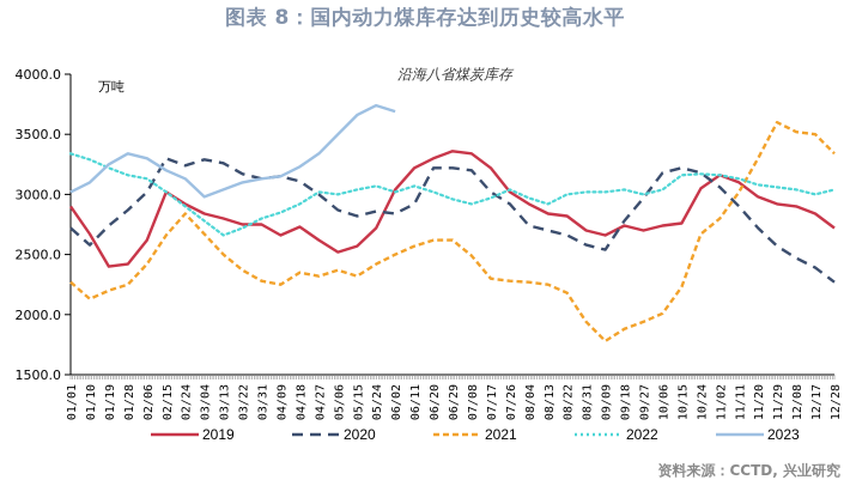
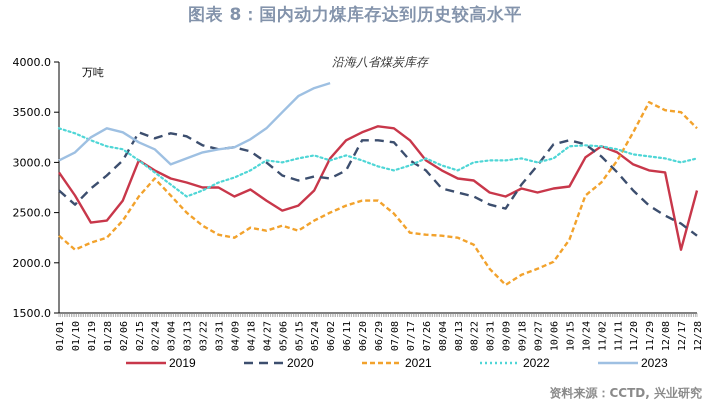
2023/06/02: 3690 -> 3790
2019/12/17: 2840 -> 2130
